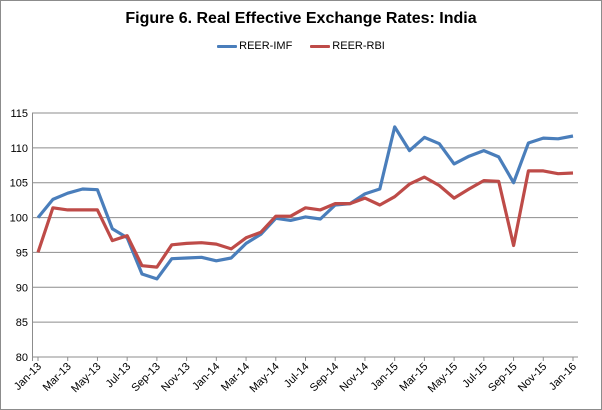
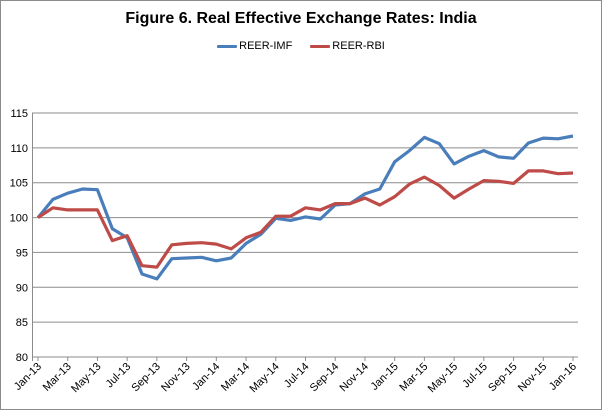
REER-RBI/Jan-13: 95 -> 100
REER-IMF/Jan-15: 113 -> 108
REER-IMF/Sep-15: 105 -> 108
REER-RBI/Sep-15: 96 -> 105
